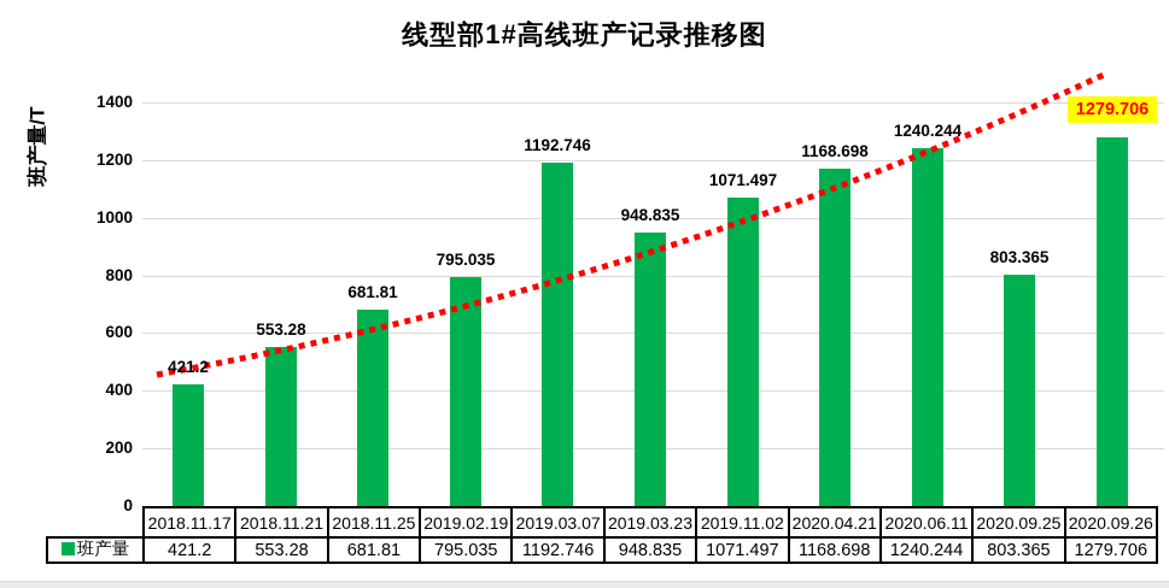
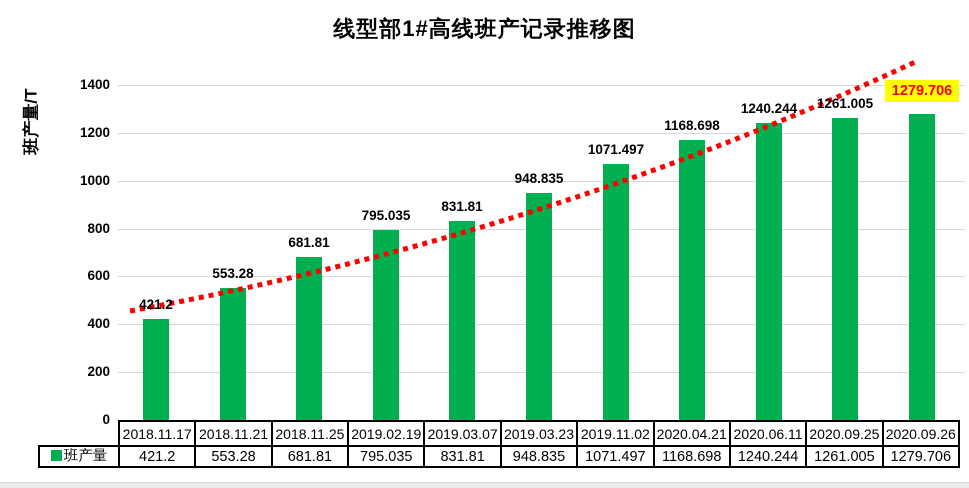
2019.03.07: 1192.746 -> 831.81
2020.09.25: 803.365 -> 1261.005
